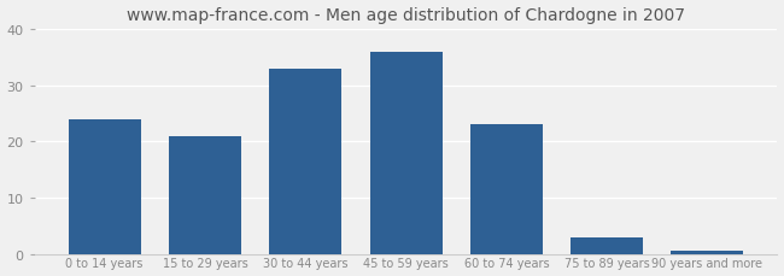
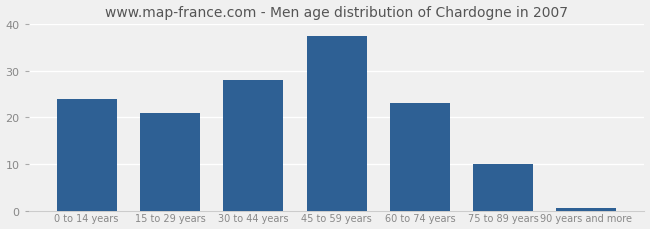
30 to 44 years: 33.0 -> 28.0
45 to 59 years: 36.0 -> 37.5
75 to 89 years: 3.0 -> 10.0
